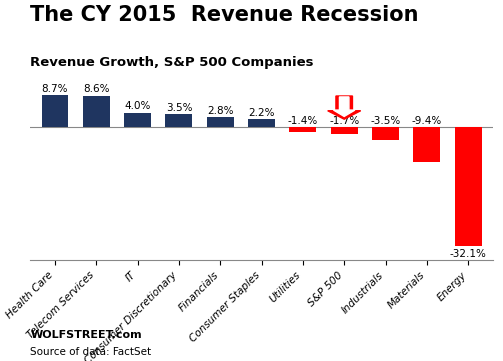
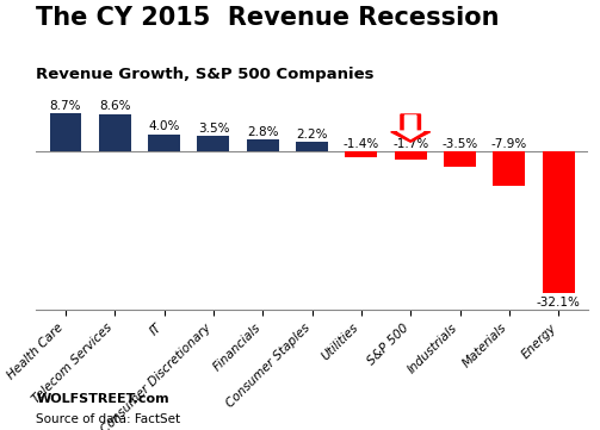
Materials: -9.4% -> -7.9%
